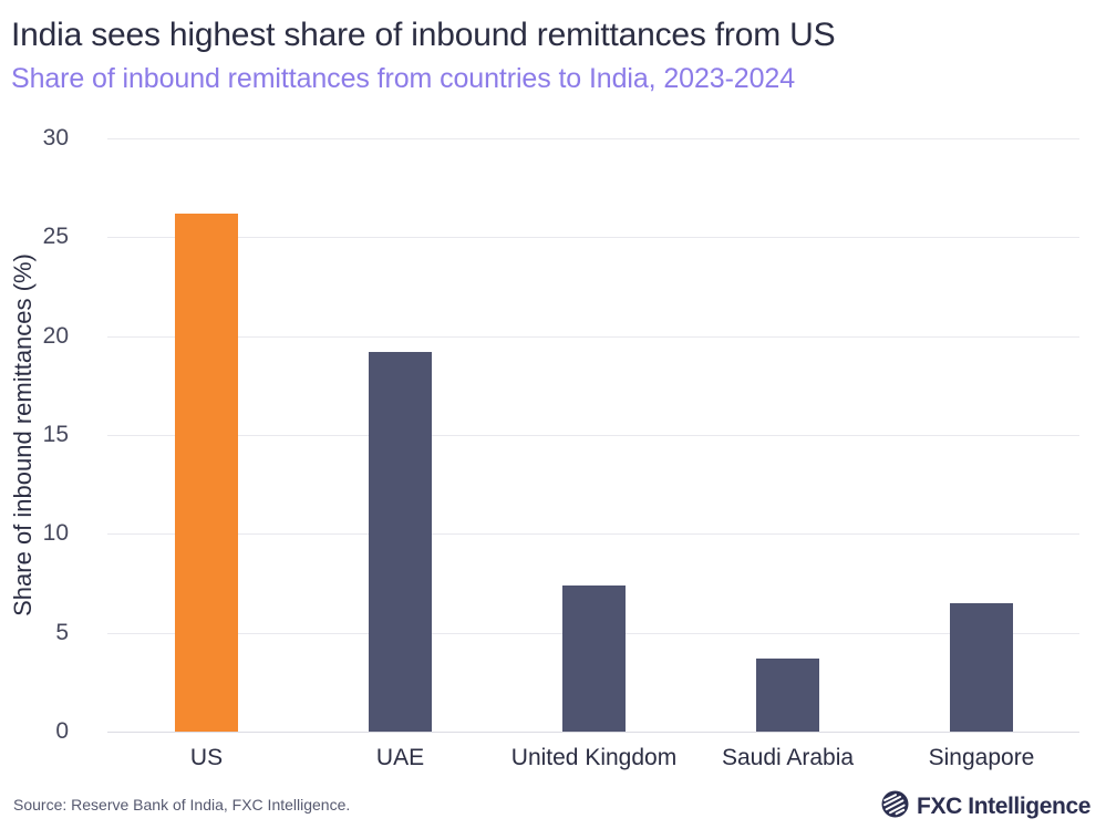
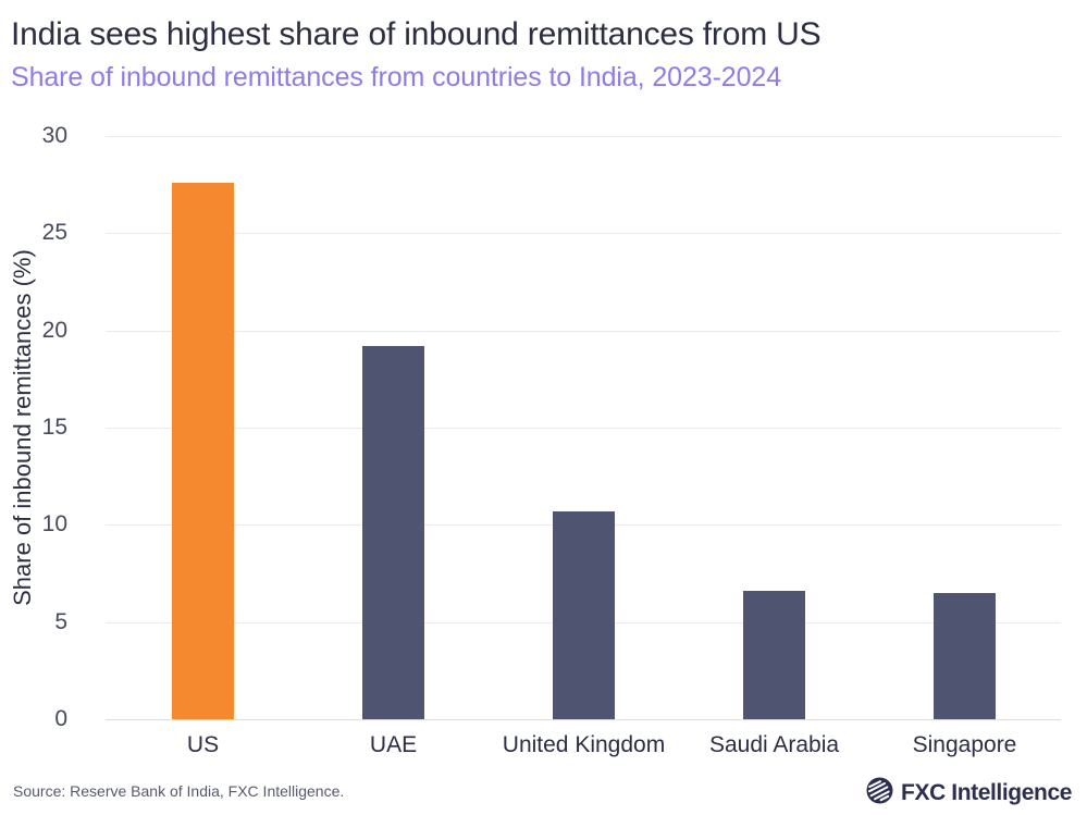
US: 26.2 -> 27.6
United Kingdom: 7.4 -> 10.7
Saudi Arabia: 3.7 -> 6.6
